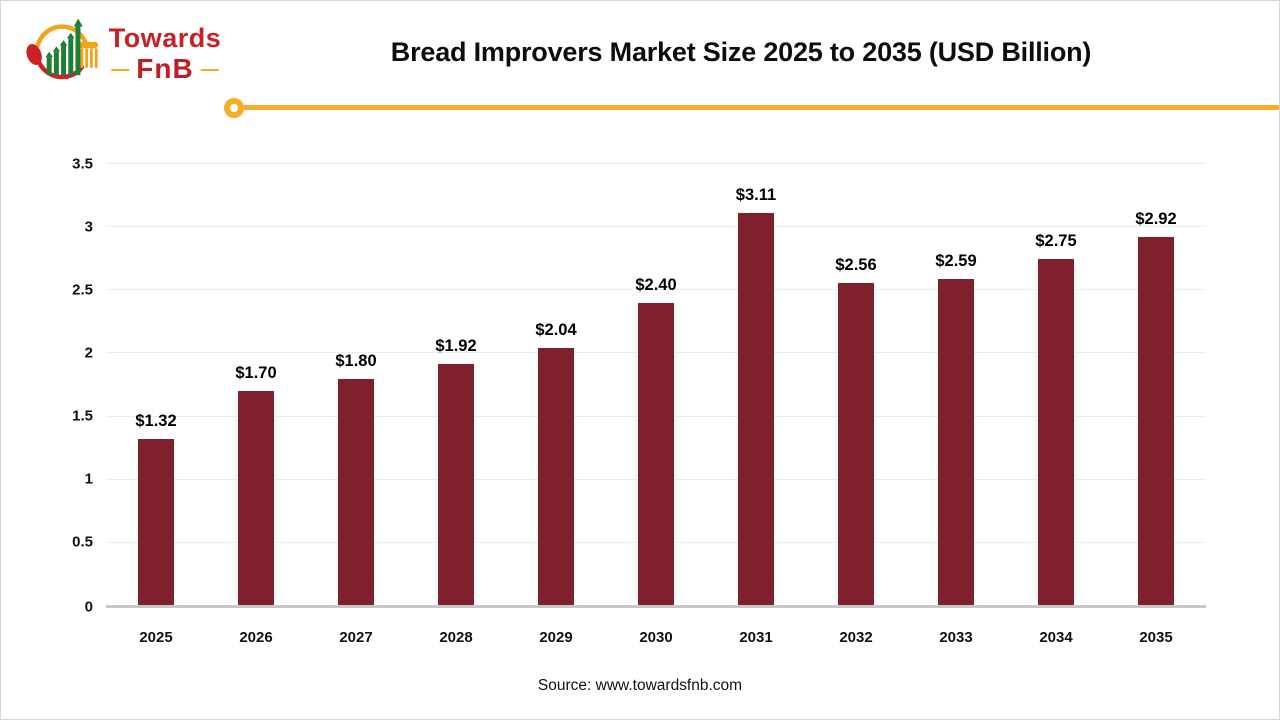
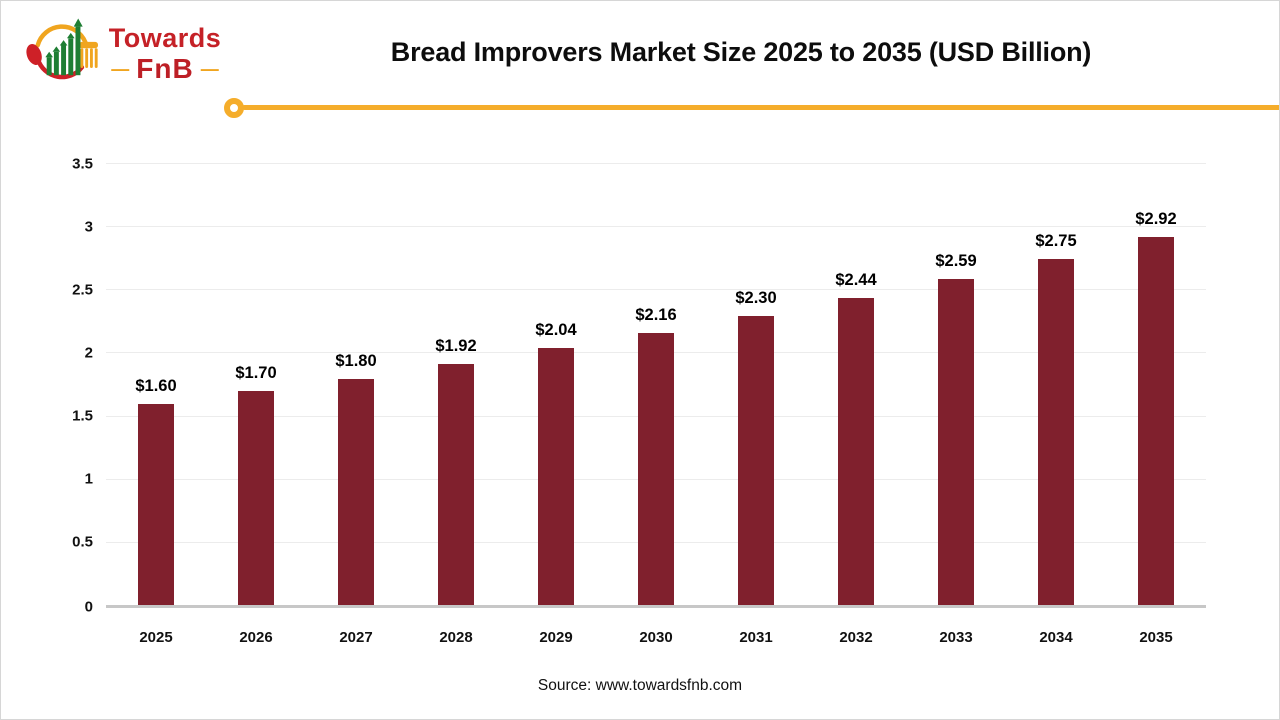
2025: $1.32 -> $1.60
2030: $2.40 -> $2.16
2031: $3.11 -> $2.30
2032: $2.56 -> $2.44
